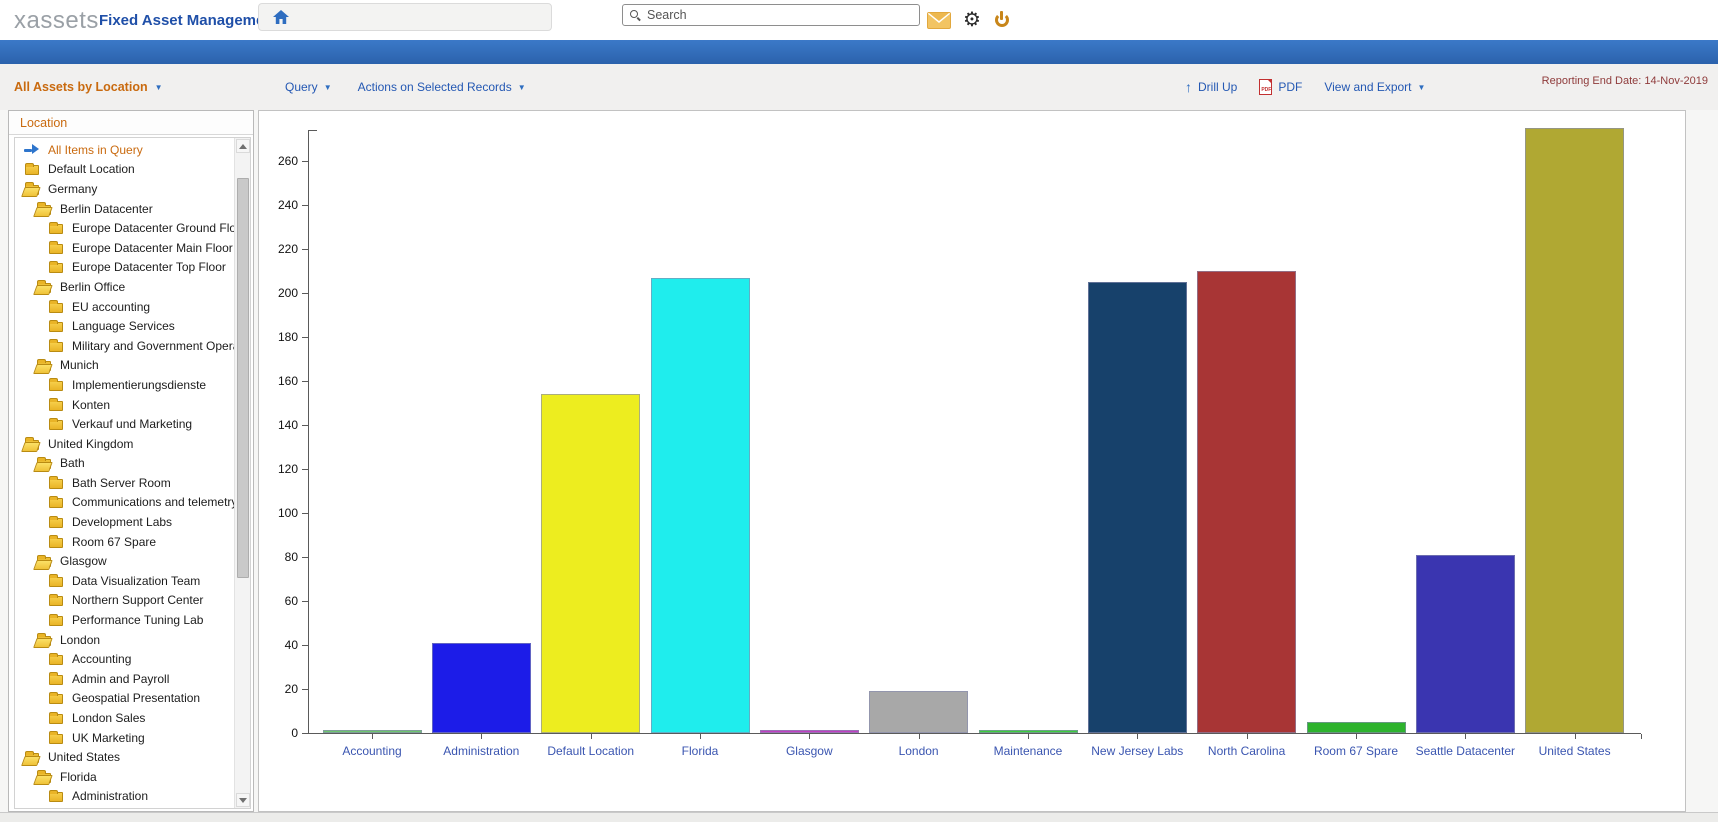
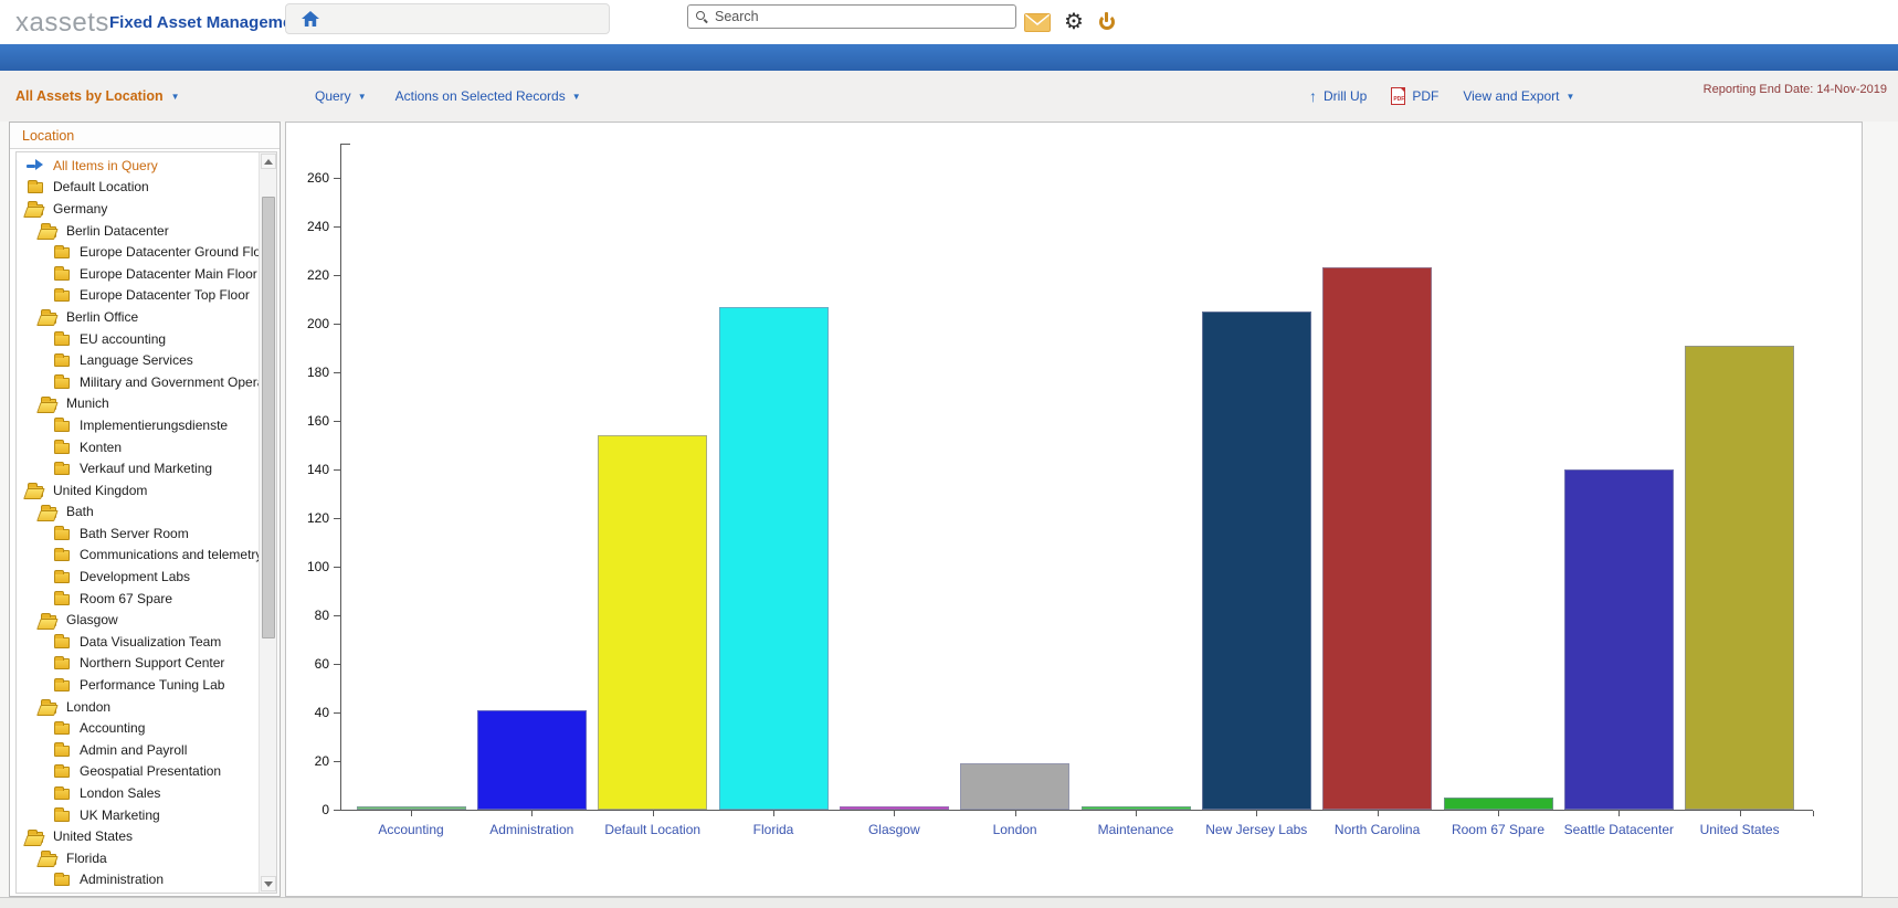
North Carolina: 210 -> 223
Seattle Datacenter: 81 -> 140
United States: 275 -> 191
